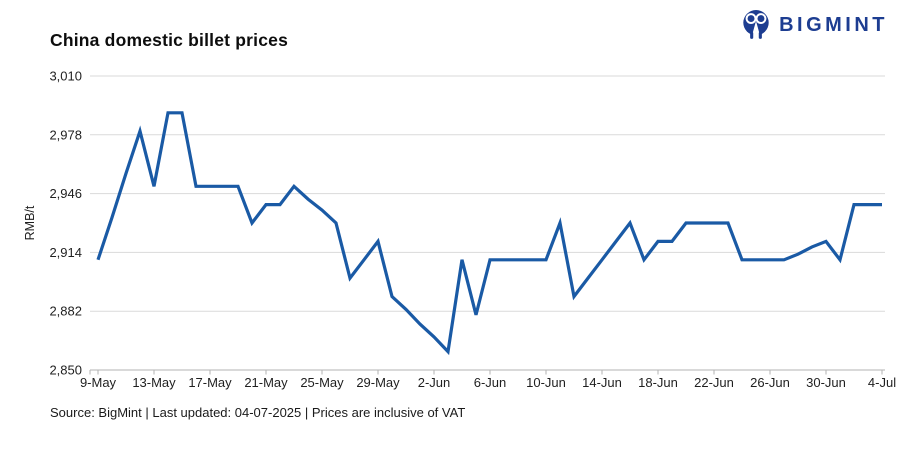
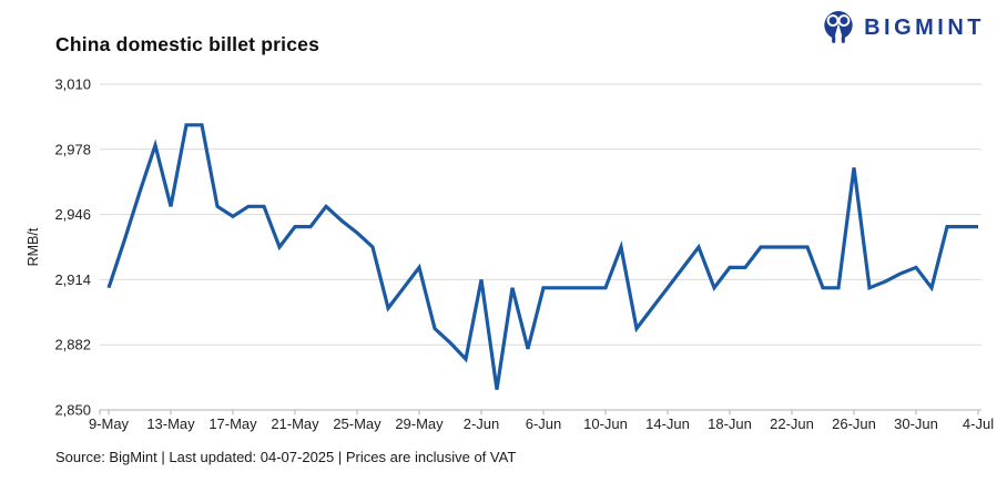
17-May: 2950 -> 2945
2-Jun: 2868 -> 2914
26-Jun: 2910 -> 2969
